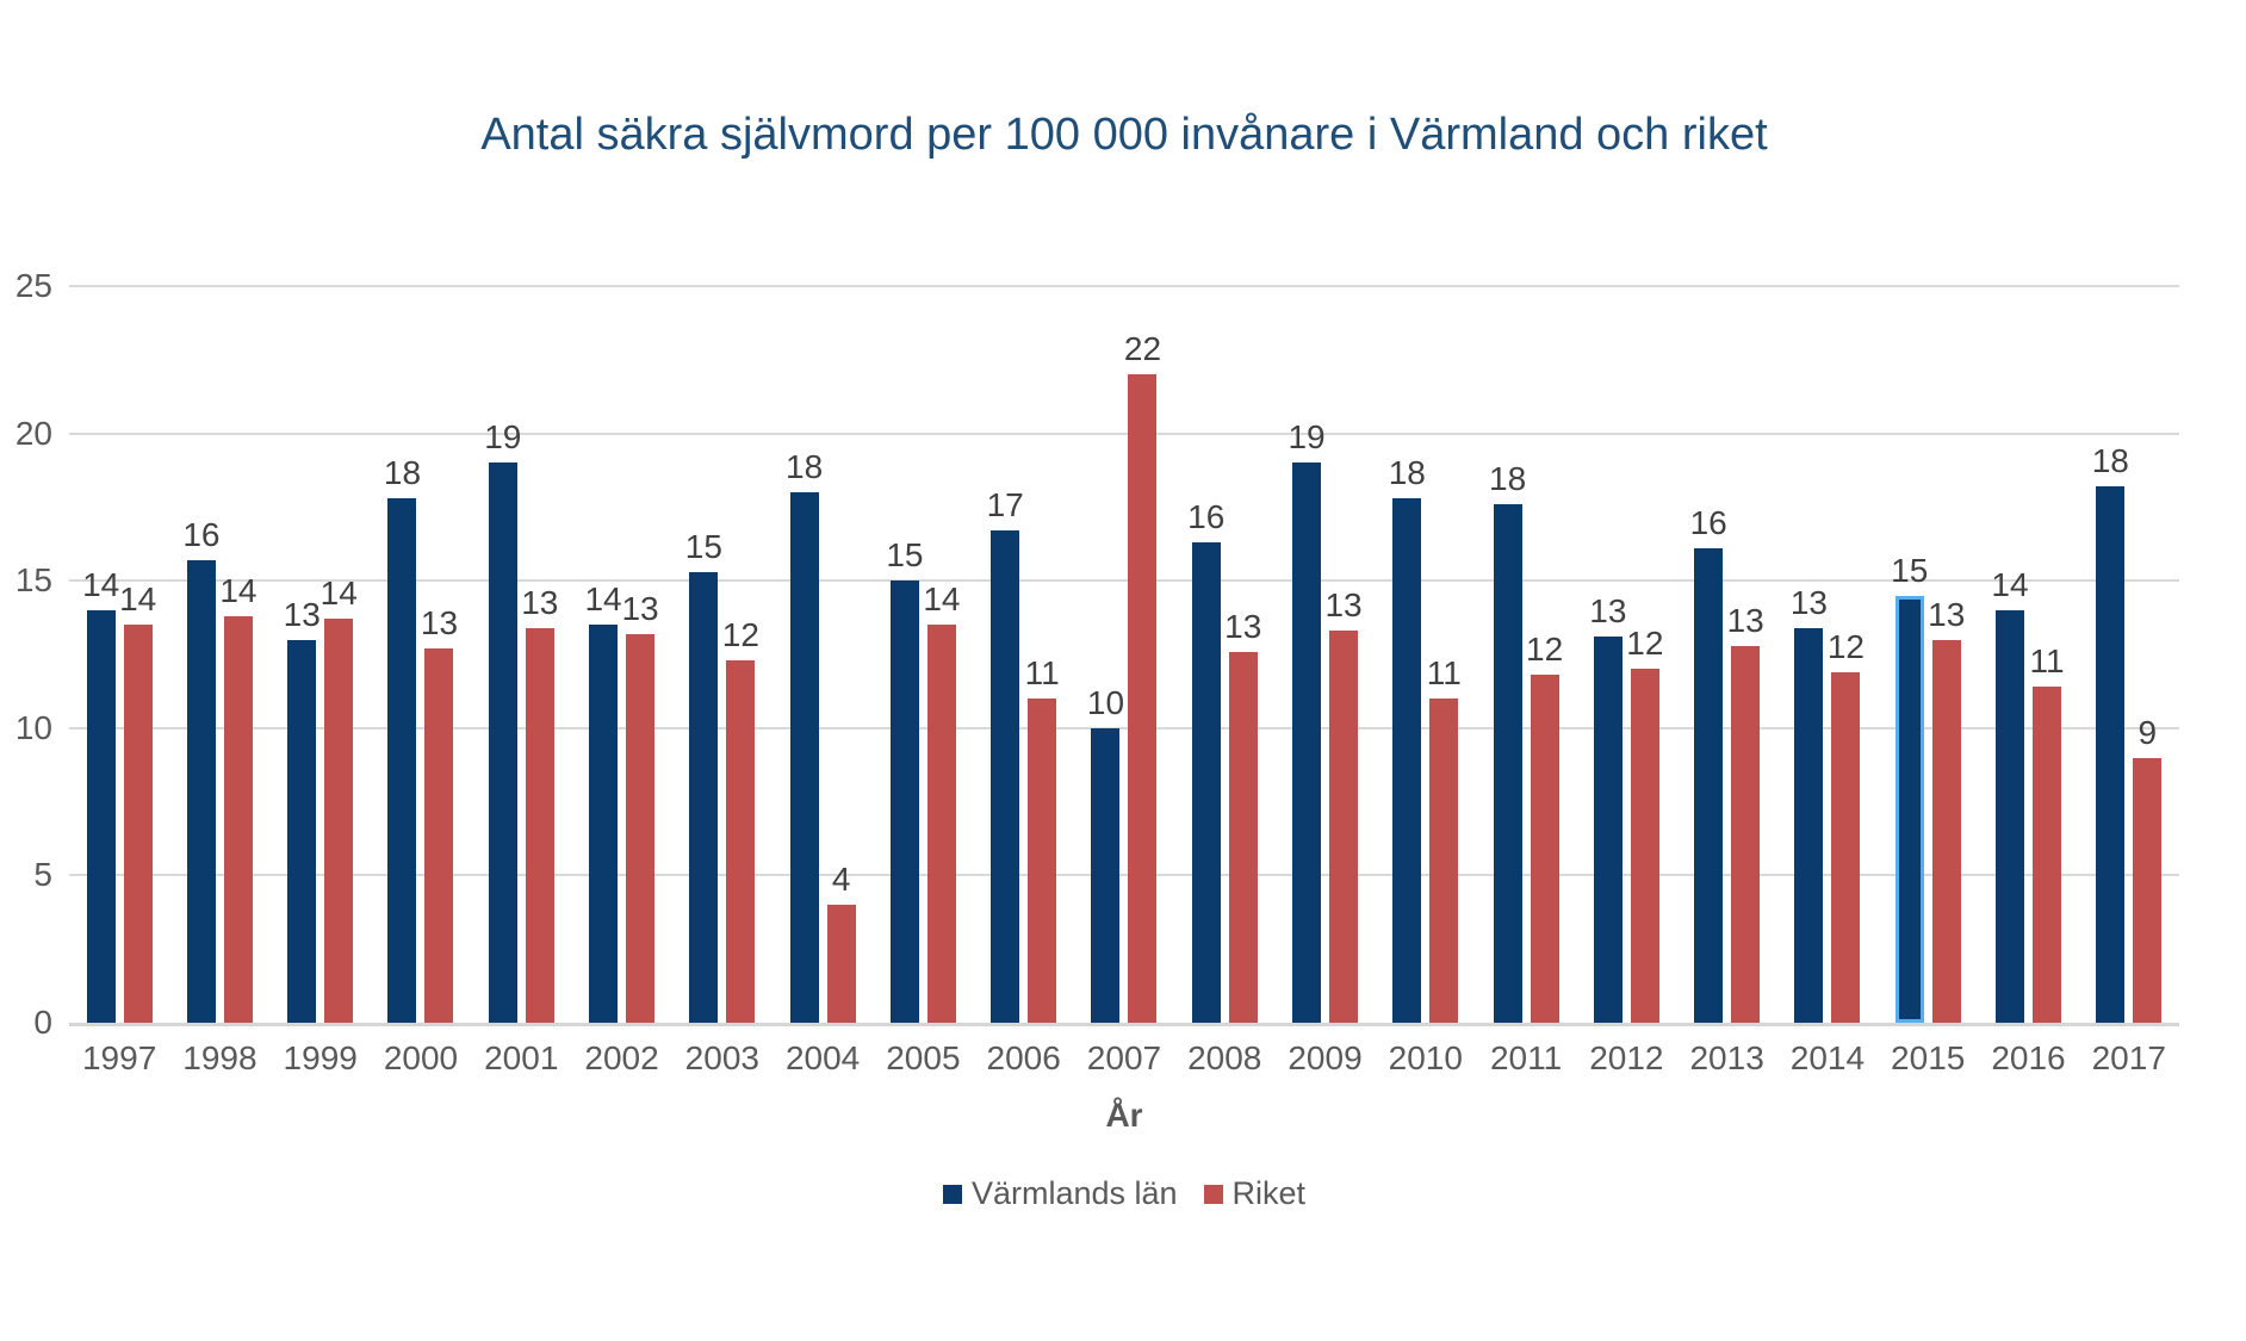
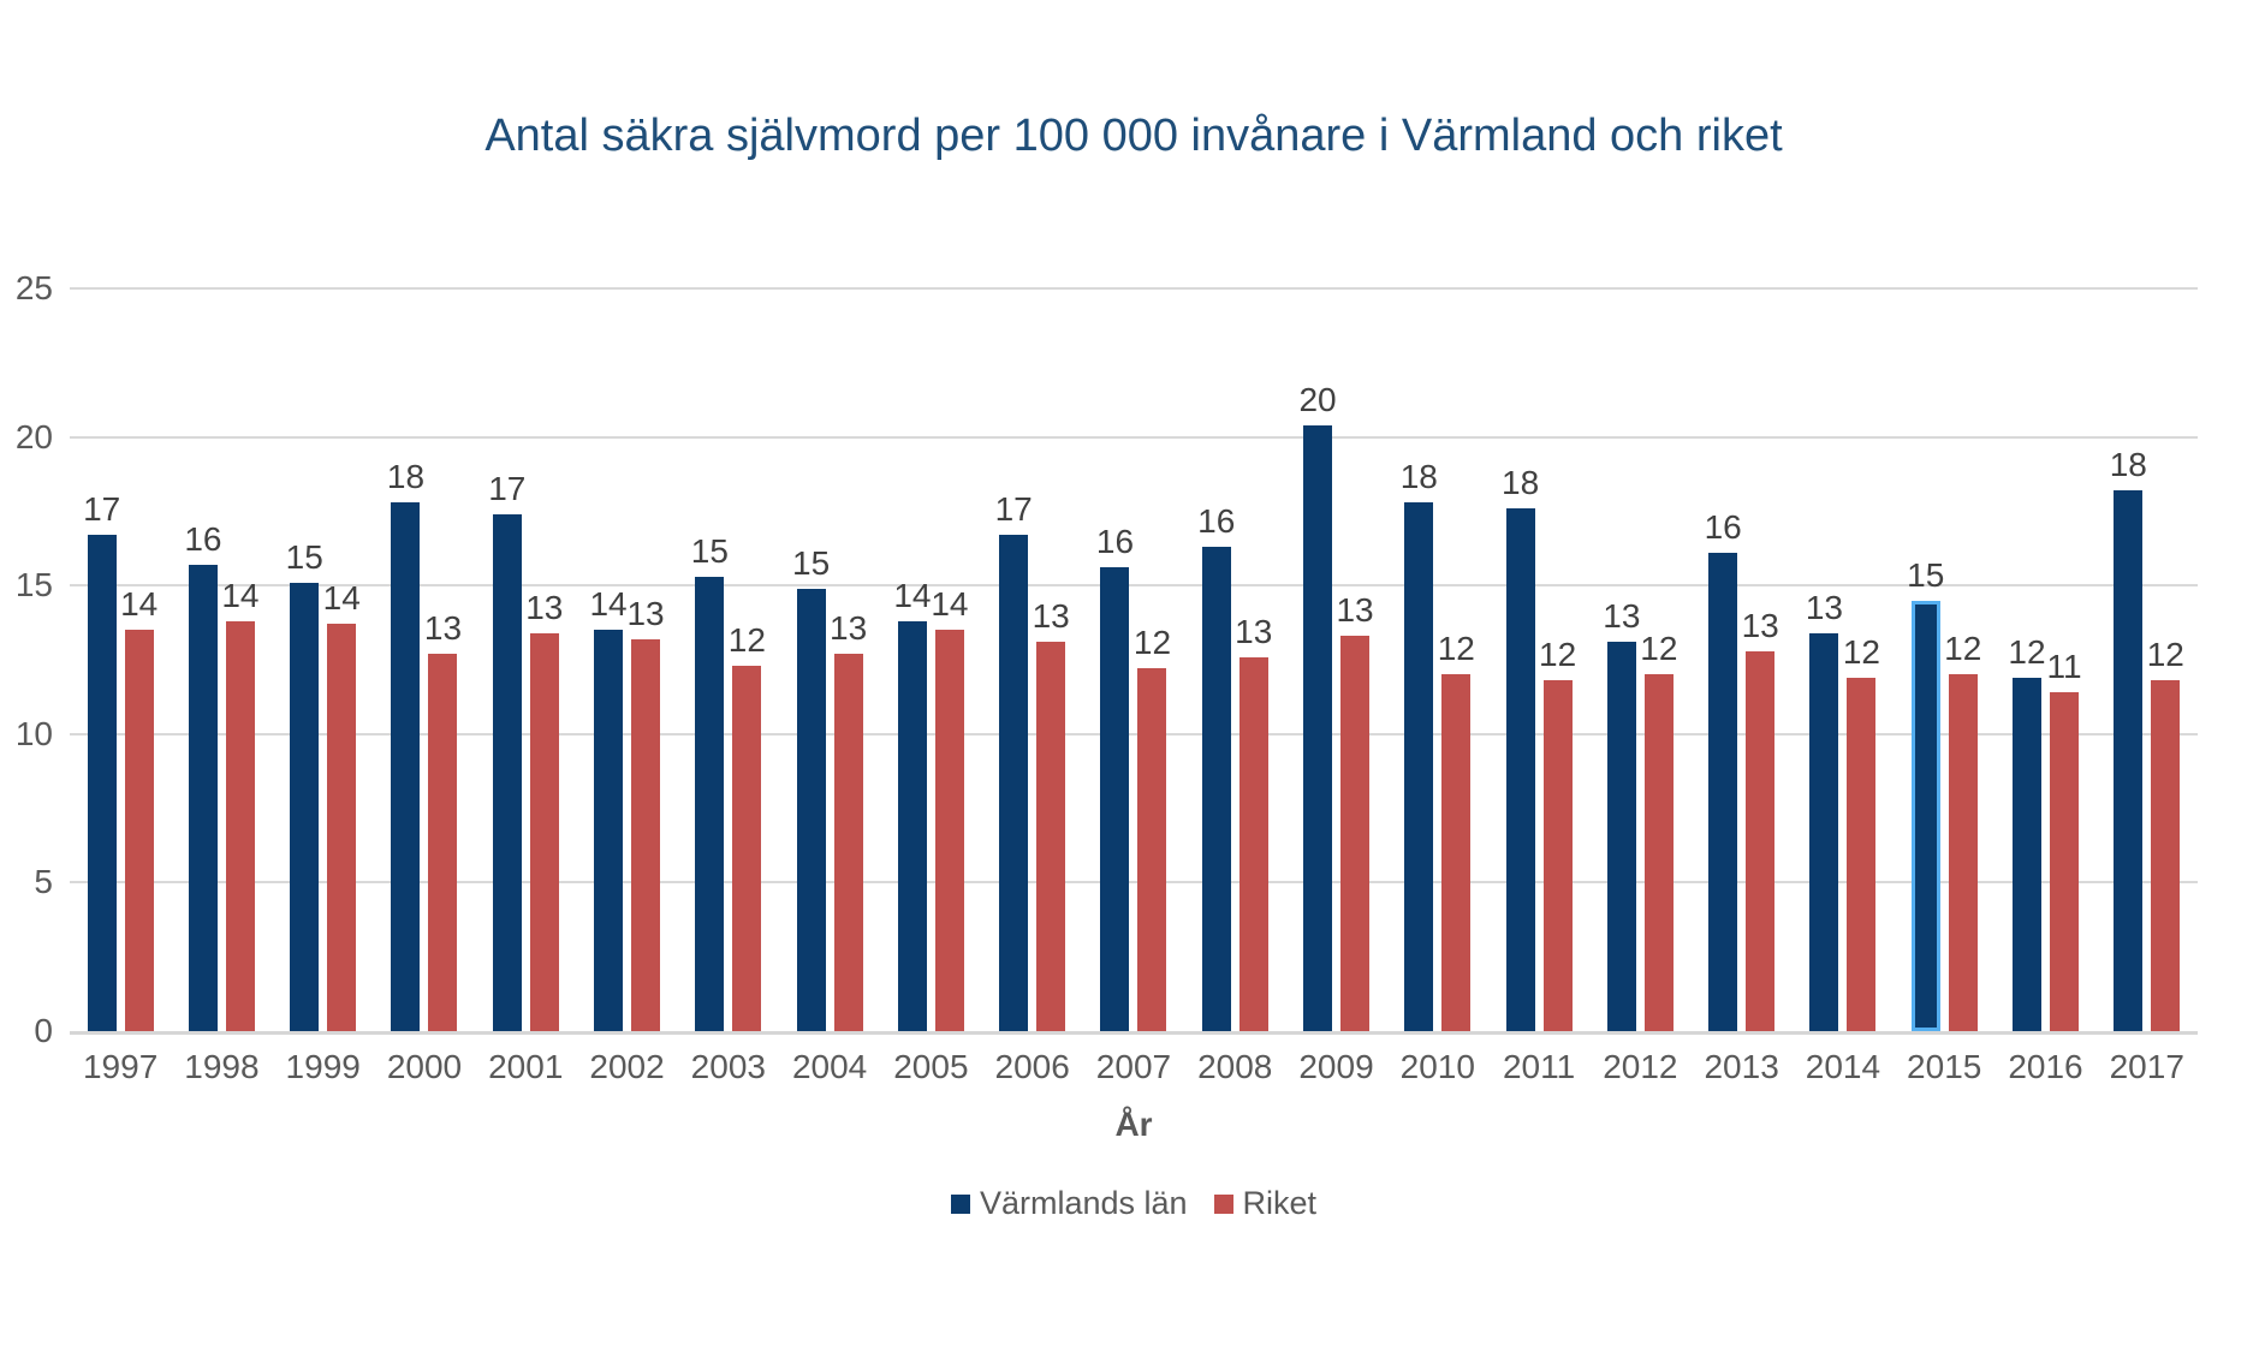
Värmlands län/1997: 14 -> 17
Värmlands län/1999: 13 -> 15
Värmlands län/2001: 19 -> 17
Värmlands län/2004: 18 -> 15
Riket/2004: 4 -> 13
Värmlands län/2005: 15 -> 14
Riket/2006: 11 -> 13
Värmlands län/2007: 10 -> 16
Riket/2007: 22 -> 12
Värmlands län/2009: 19 -> 20
Riket/2010: 11 -> 12
Riket/2015: 13 -> 12
Värmlands län/2016: 14 -> 12
Riket/2017: 9 -> 12
